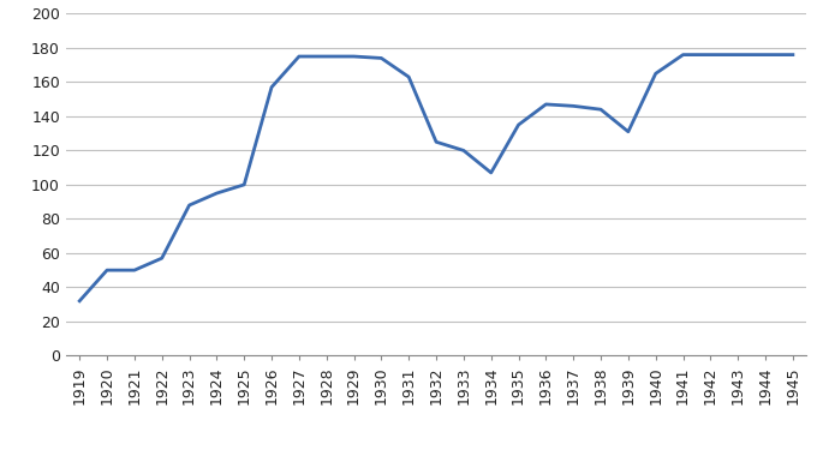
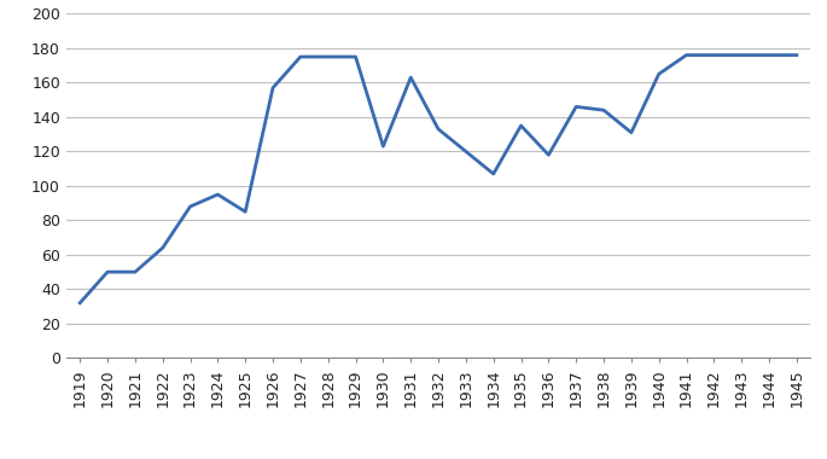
1922: 57 -> 64
1925: 100 -> 85
1930: 174 -> 123
1932: 125 -> 133
1936: 147 -> 118
